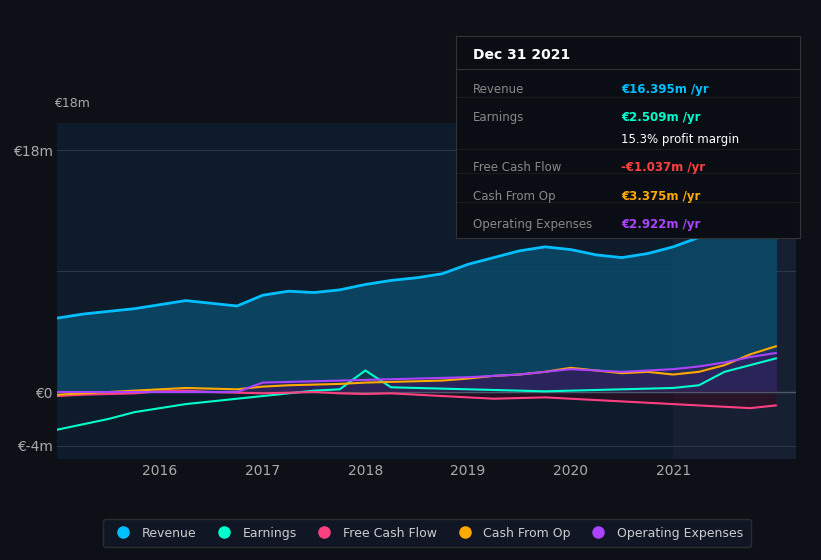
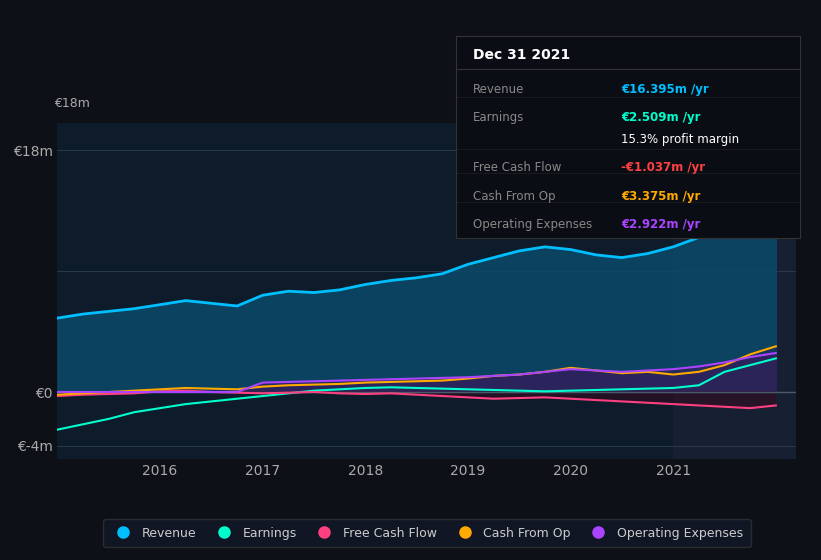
Earnings/2018: €1.6m -> €0.3m
